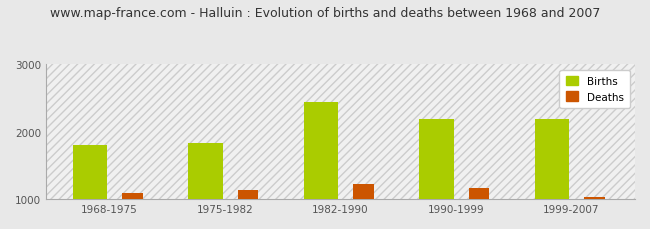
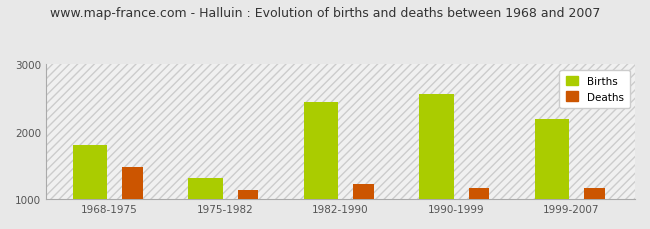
Deaths/1968-1975: 1100 -> 1480
Births/1975-1982: 1840 -> 1320
Births/1990-1999: 2190 -> 2560
Deaths/1999-2007: 1030 -> 1160
